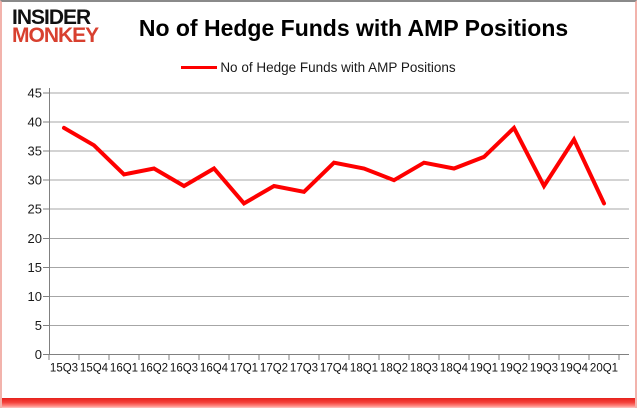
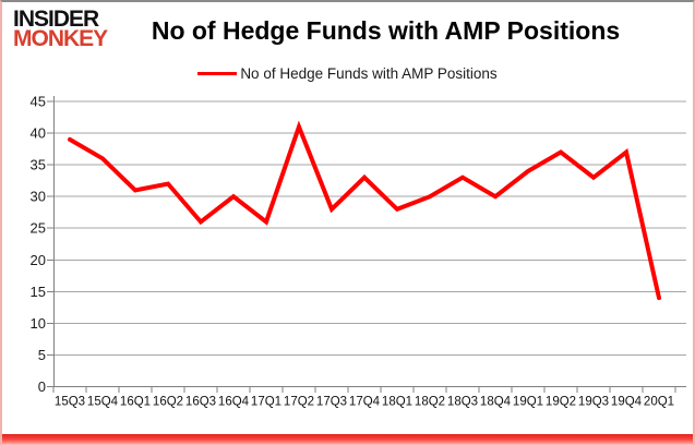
16Q3: 29 -> 26
16Q4: 32 -> 30
17Q2: 29 -> 41
18Q1: 32 -> 28
18Q4: 32 -> 30
19Q2: 39 -> 37
19Q3: 29 -> 33
20Q1: 26 -> 14
